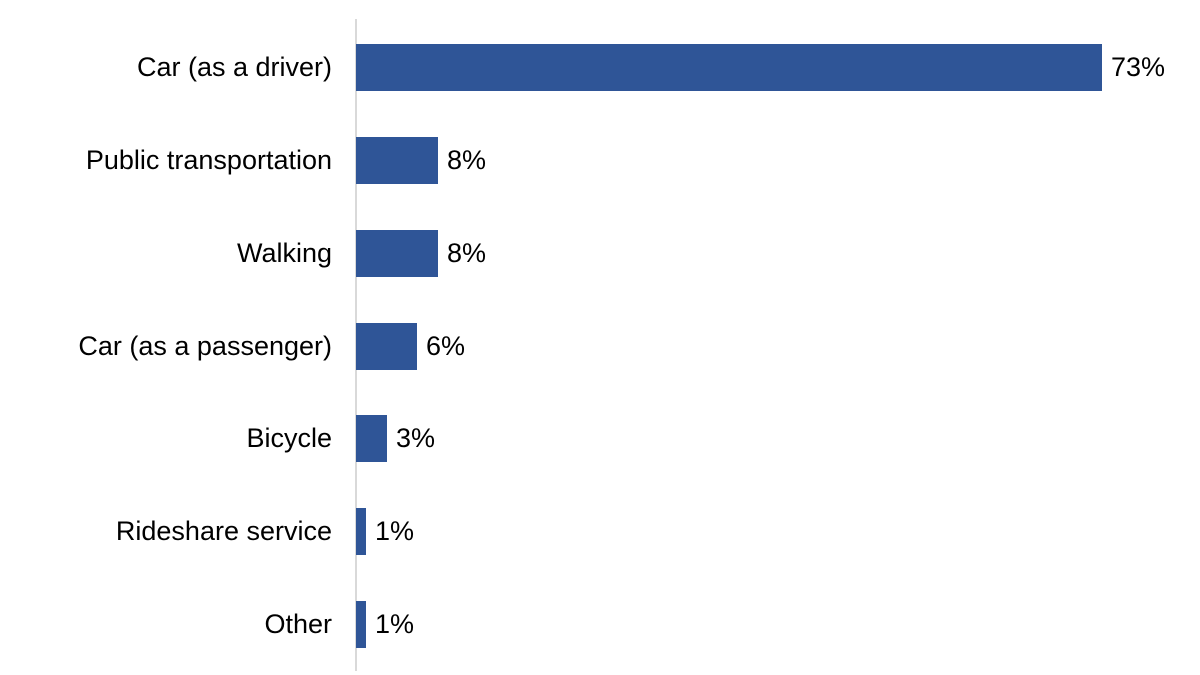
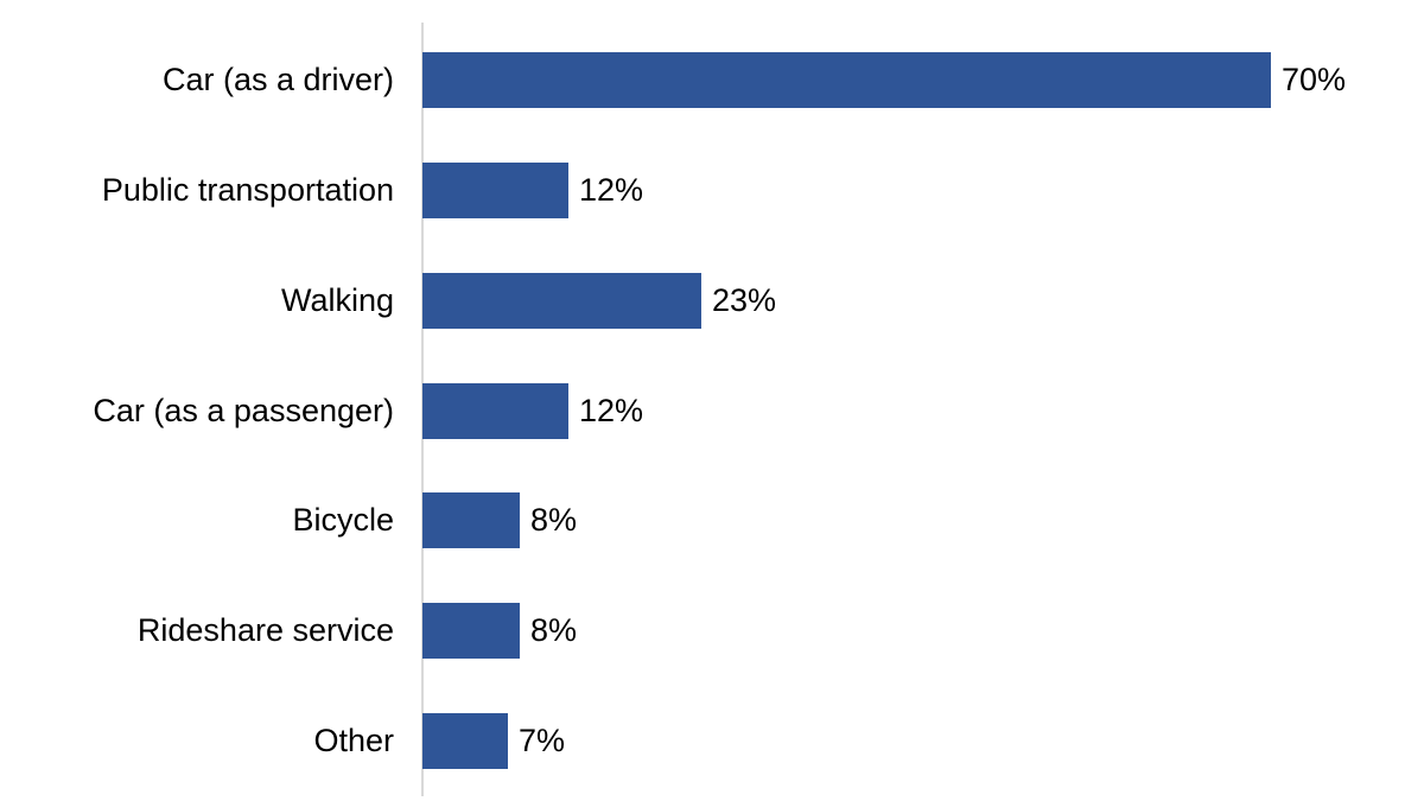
Car (as a driver): 73% -> 70%
Public transportation: 8% -> 12%
Walking: 8% -> 23%
Car (as a passenger): 6% -> 12%
Bicycle: 3% -> 8%
Rideshare service: 1% -> 8%
Other: 1% -> 7%
